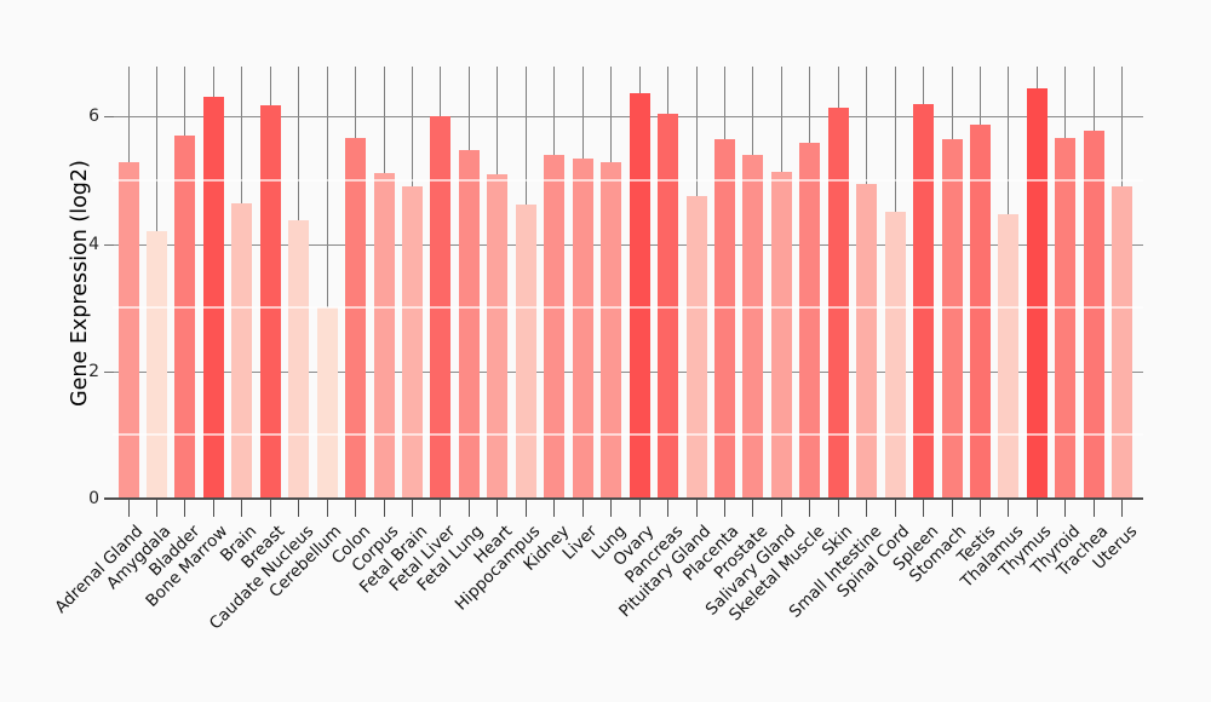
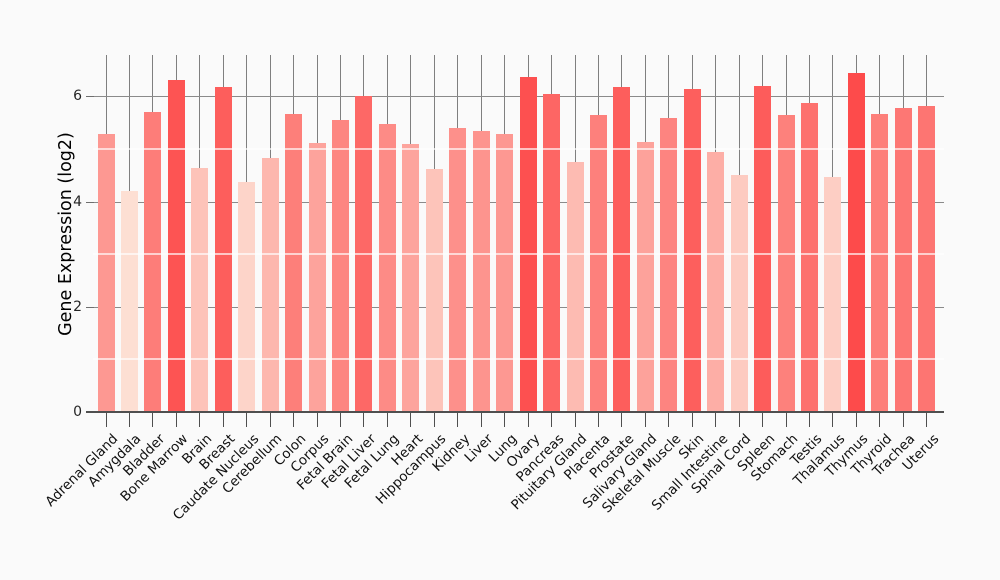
Cerebellum: 3.0 -> 4.8
Fetal Brain: 4.9 -> 5.6
Prostate: 5.4 -> 6.2
Uterus: 4.9 -> 5.8
